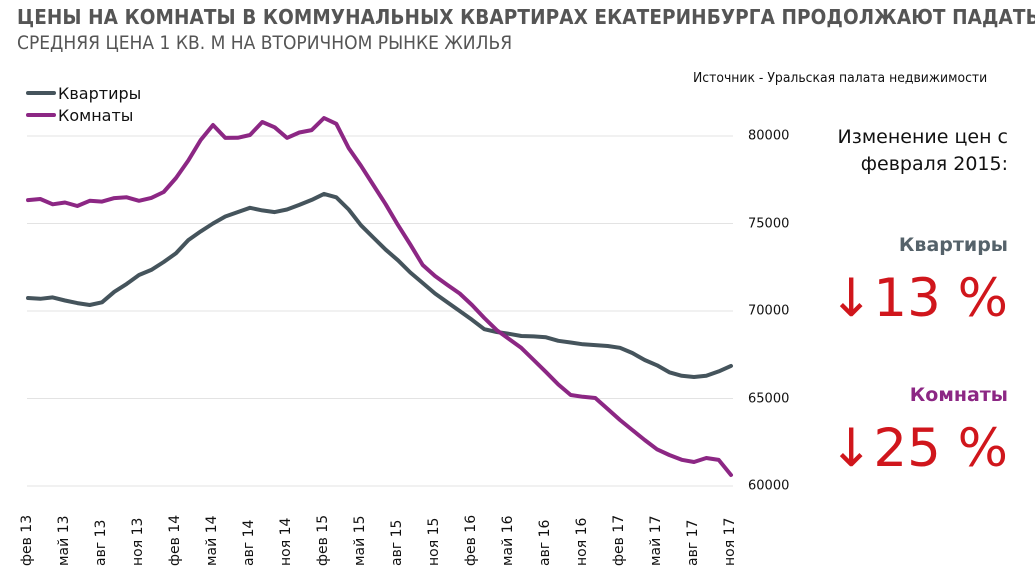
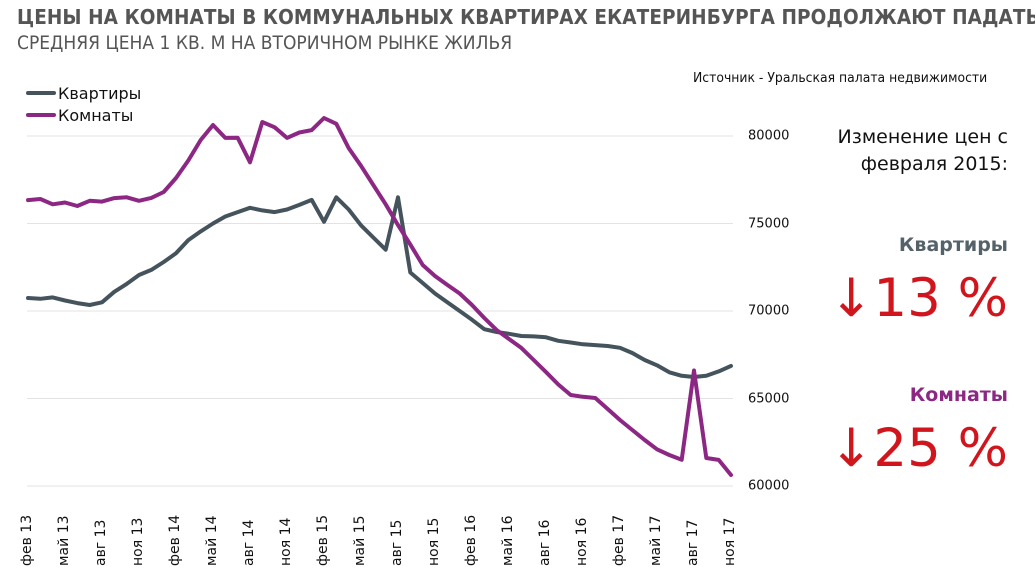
Комнаты/авг 14: 80100 -> 78500
Квартиры/фев 15: 76700 -> 75100
Квартиры/авг 15: 72900 -> 76500
Комнаты/авг 17: 61400 -> 66600
